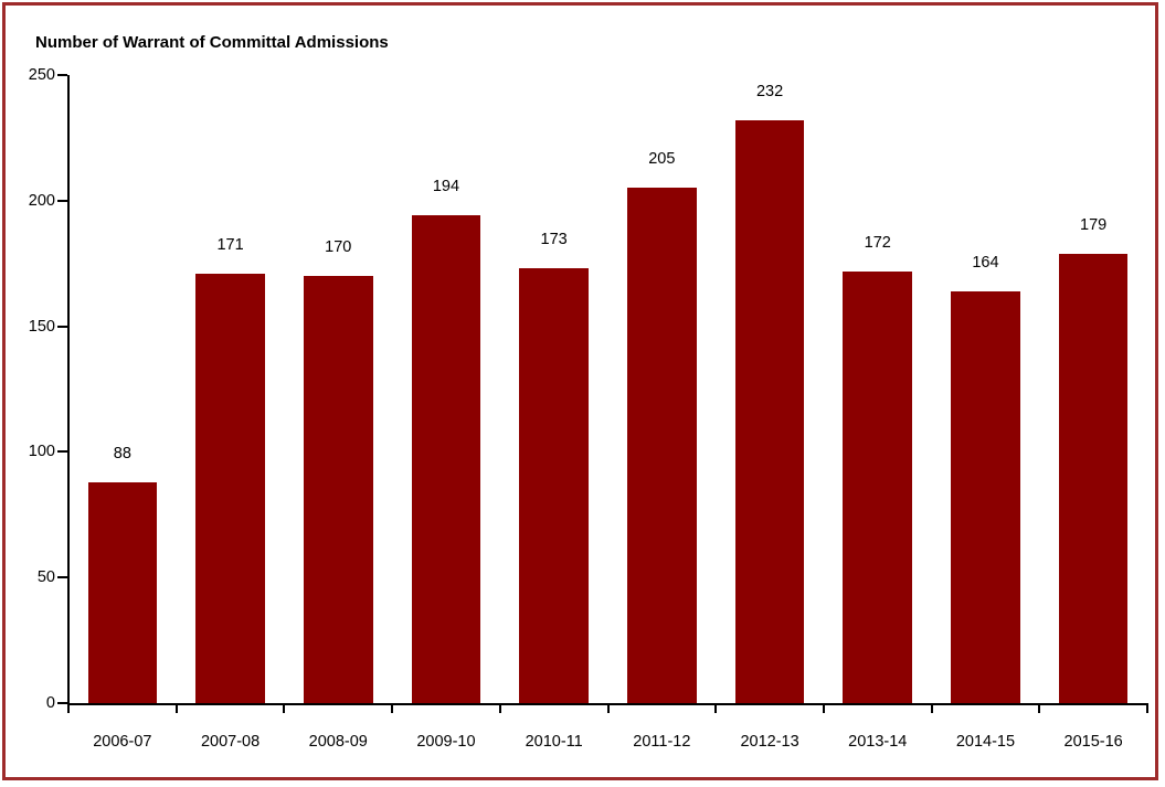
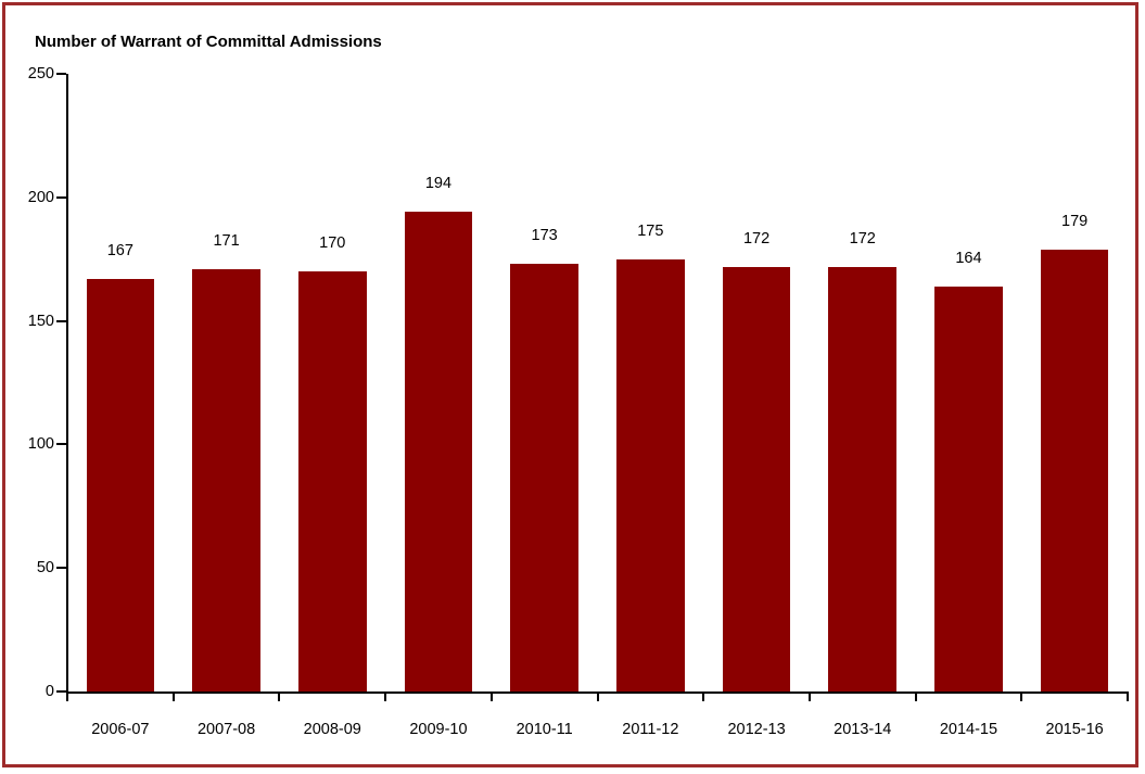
2006-07: 88 -> 167
2011-12: 205 -> 175
2012-13: 232 -> 172
